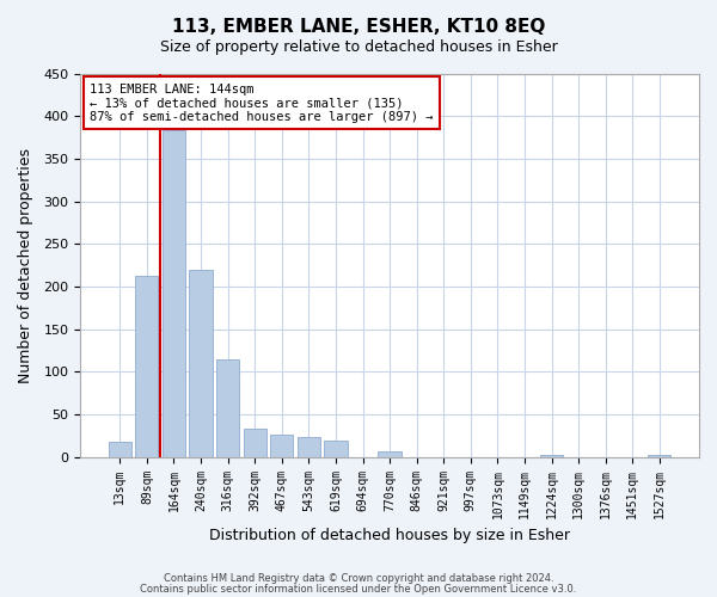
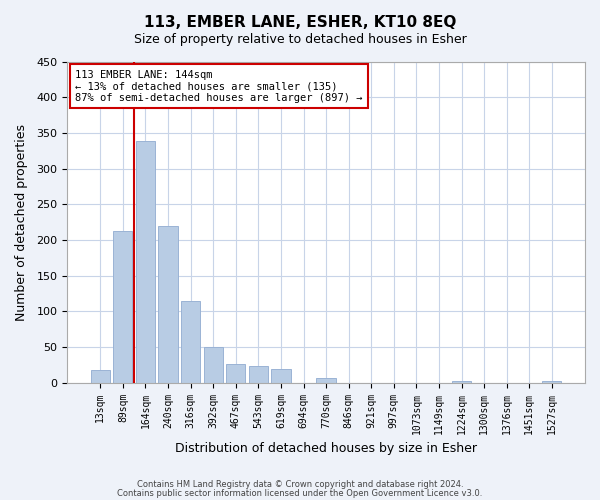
164sqm: 384 -> 338
392sqm: 34 -> 50
